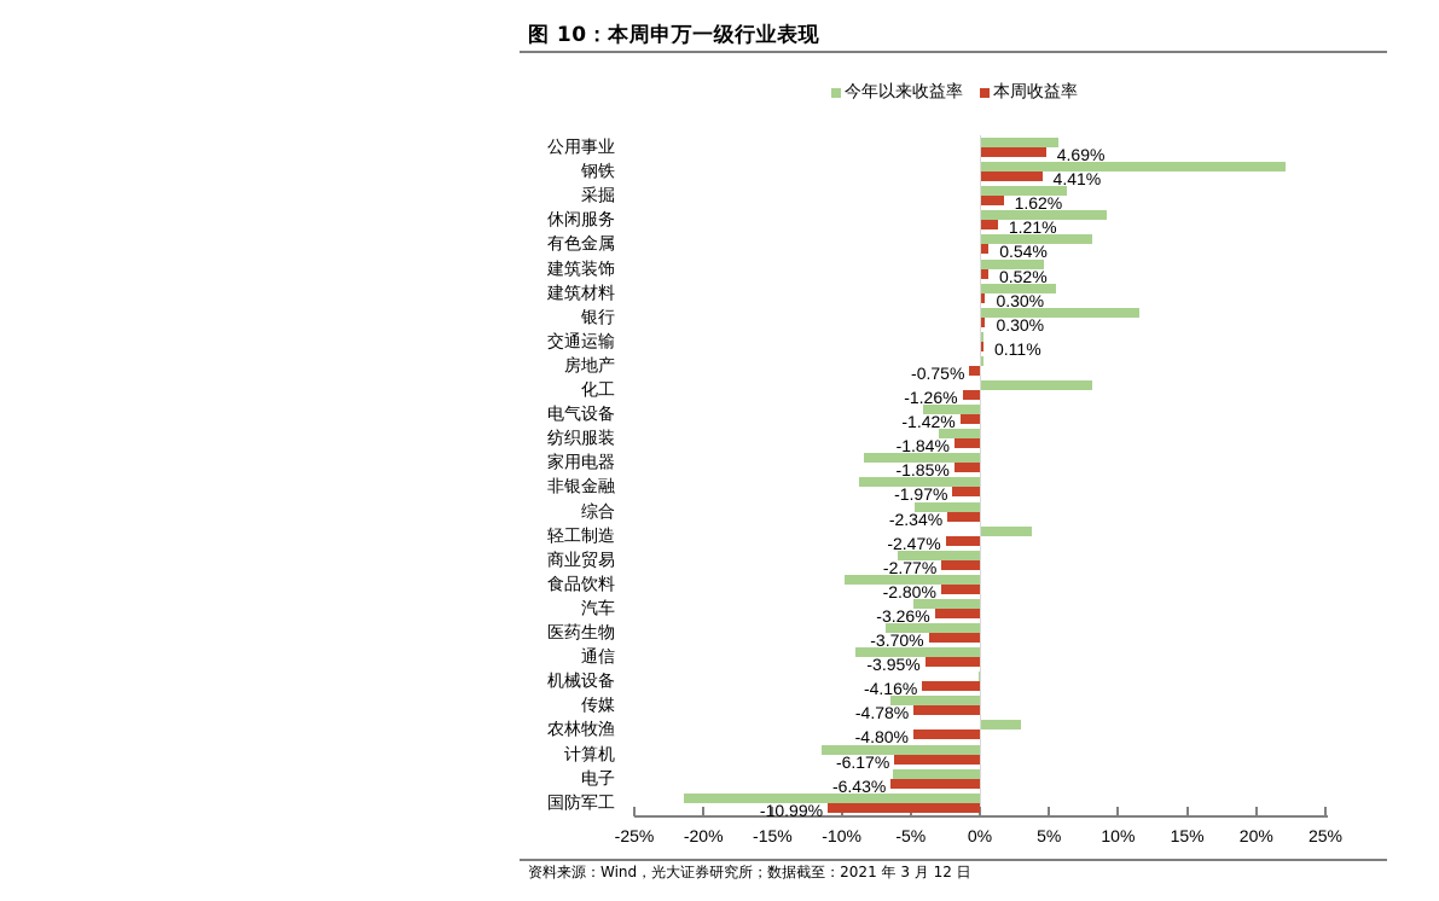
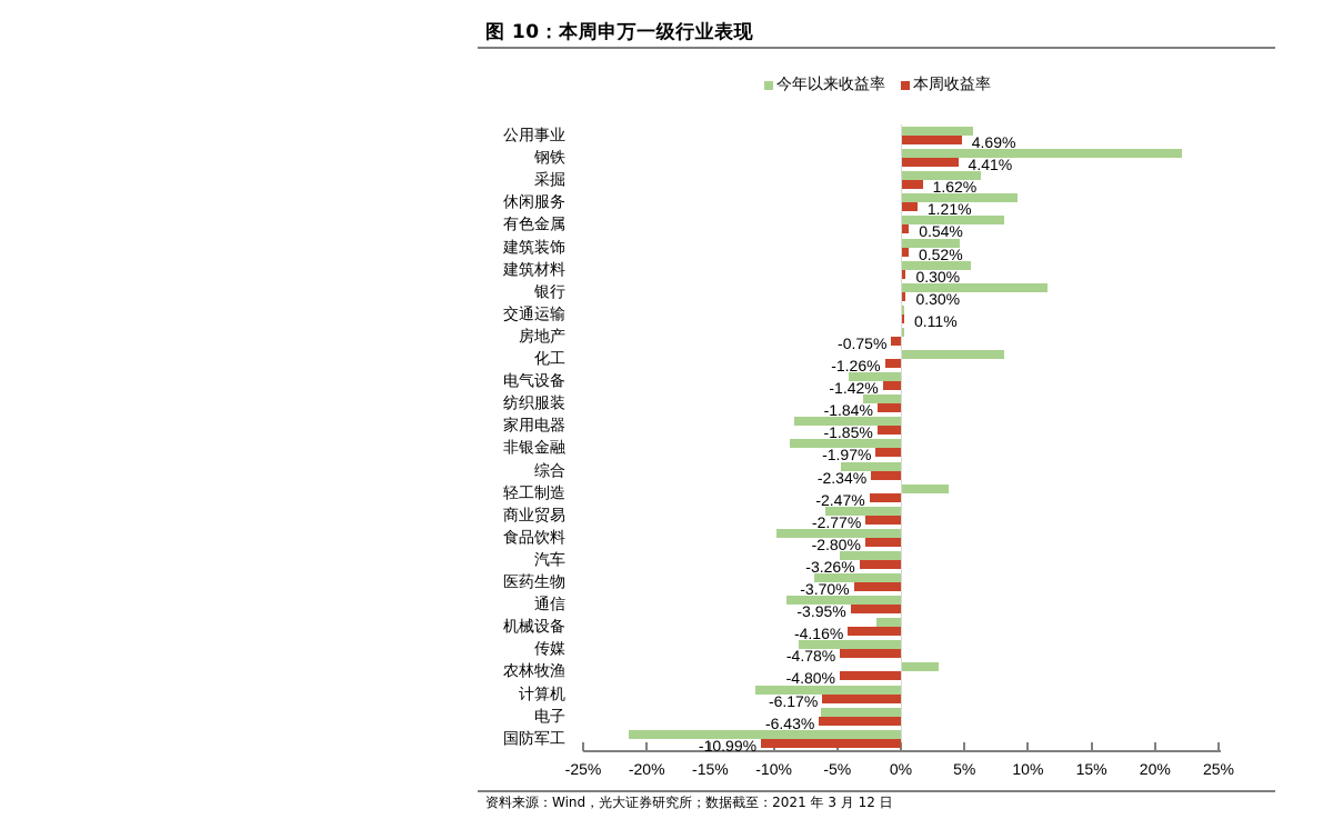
今年以来收益率/机械设备: -0.1% -> -1.9%
今年以来收益率/传媒: -6.5% -> -8.0%
